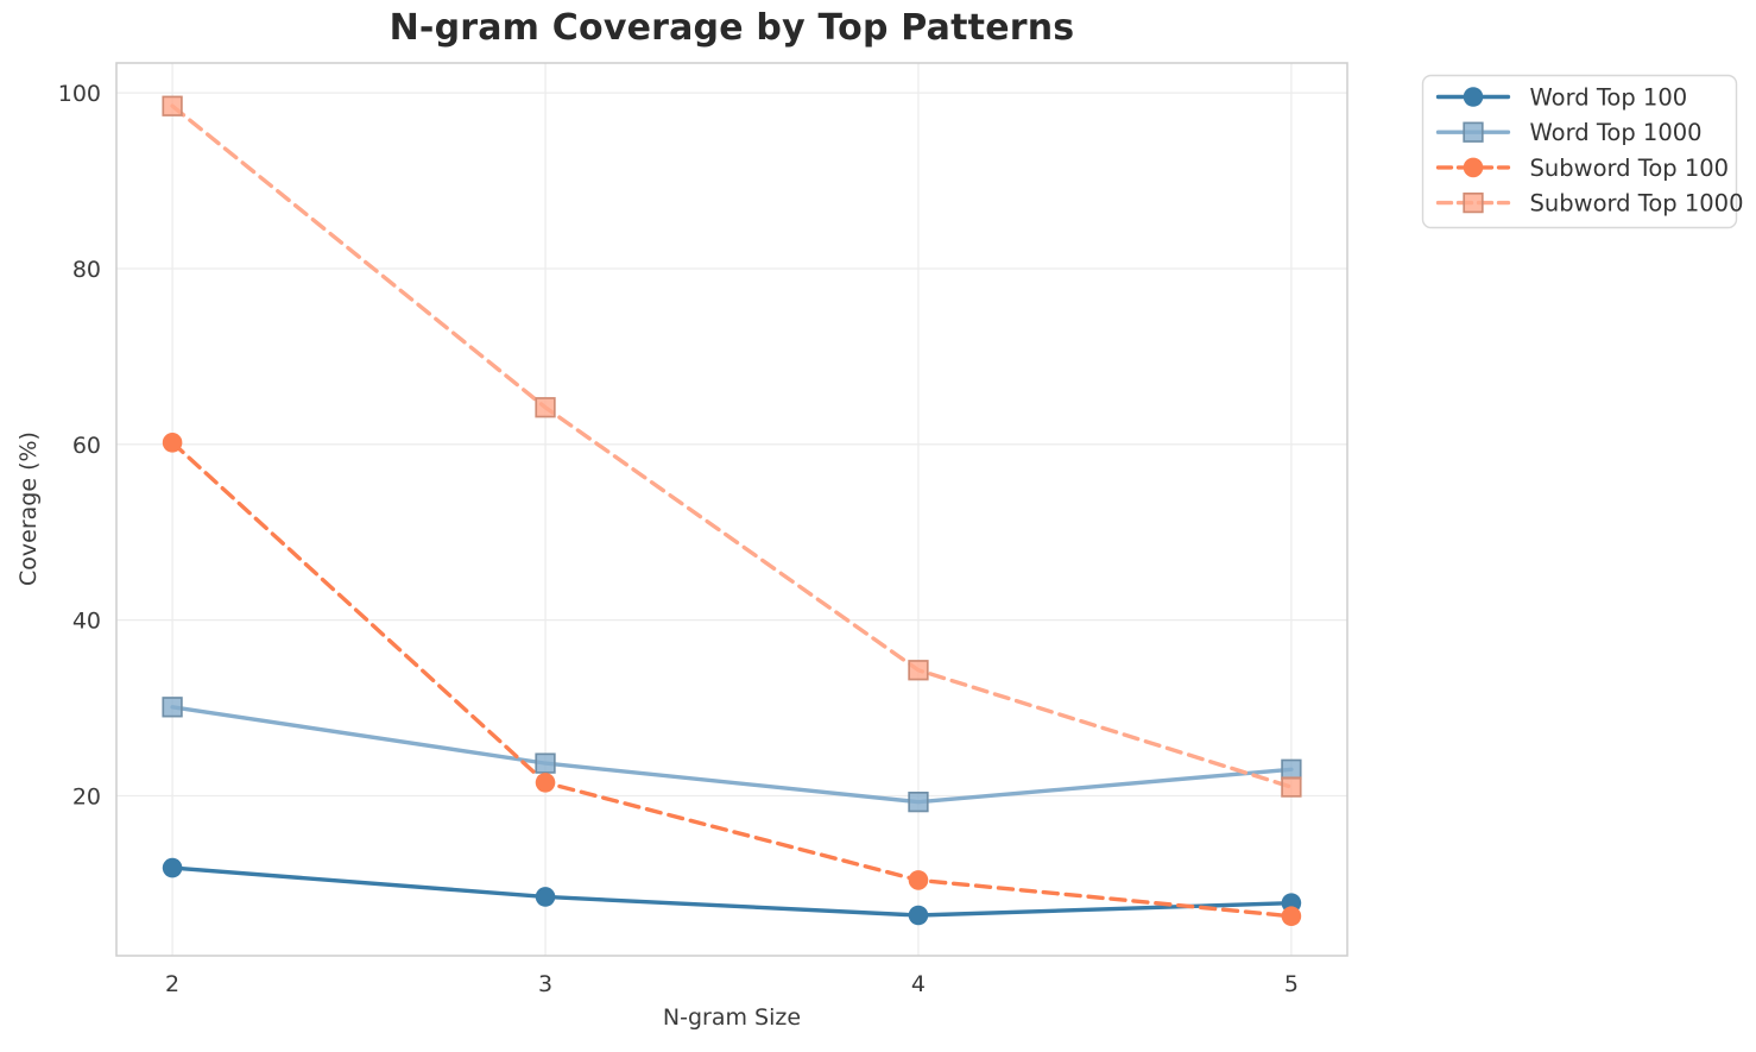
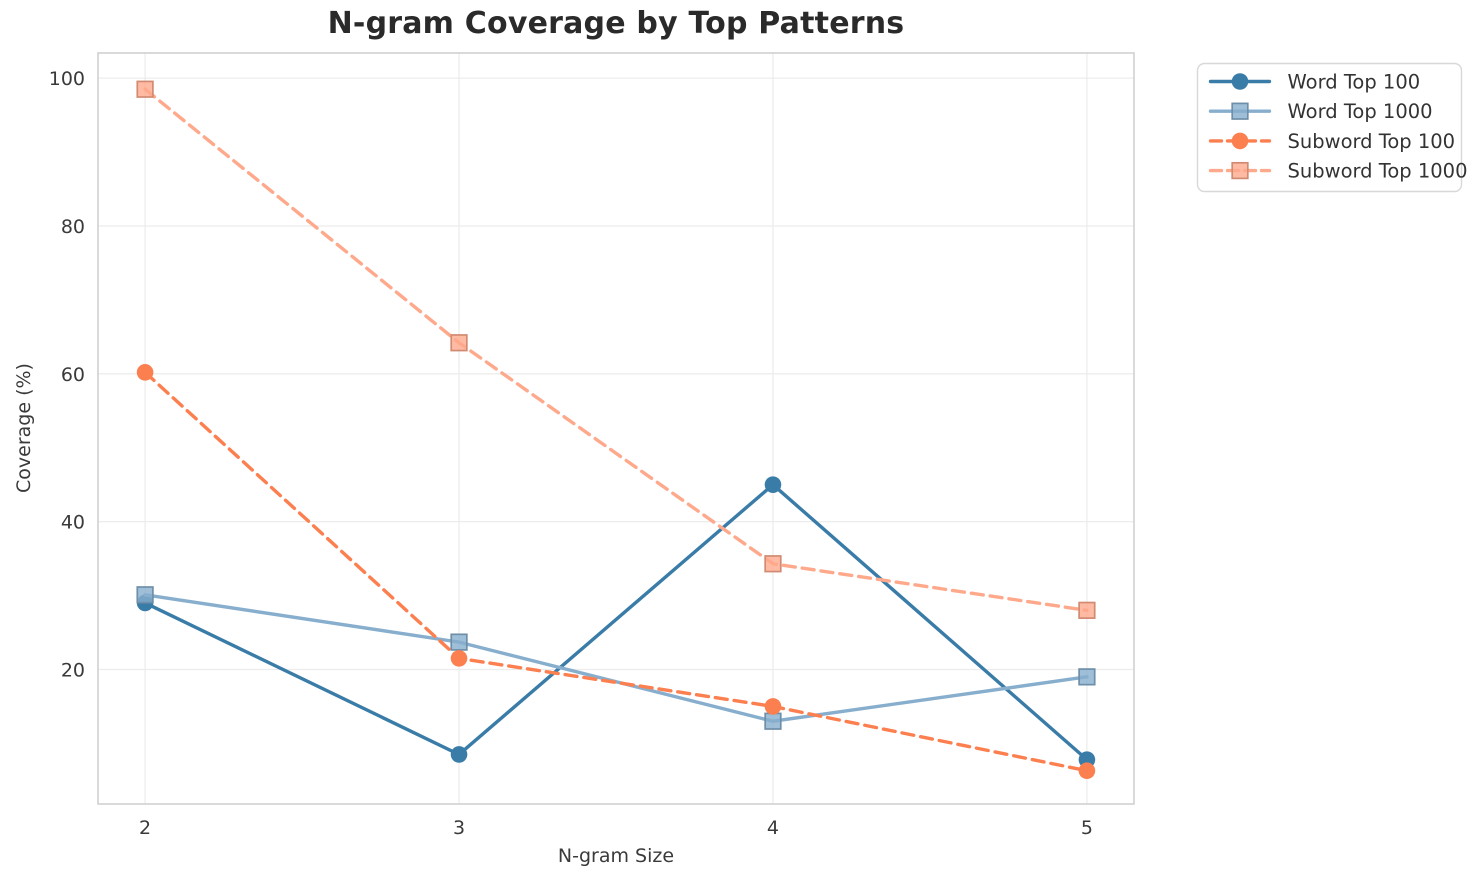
Word Top 100/2: 12 -> 29
Word Top 100/4: 6 -> 45
Word Top 1000/4: 19 -> 13
Subword Top 100/4: 10 -> 15
Word Top 1000/5: 23 -> 19
Subword Top 1000/5: 21 -> 28
